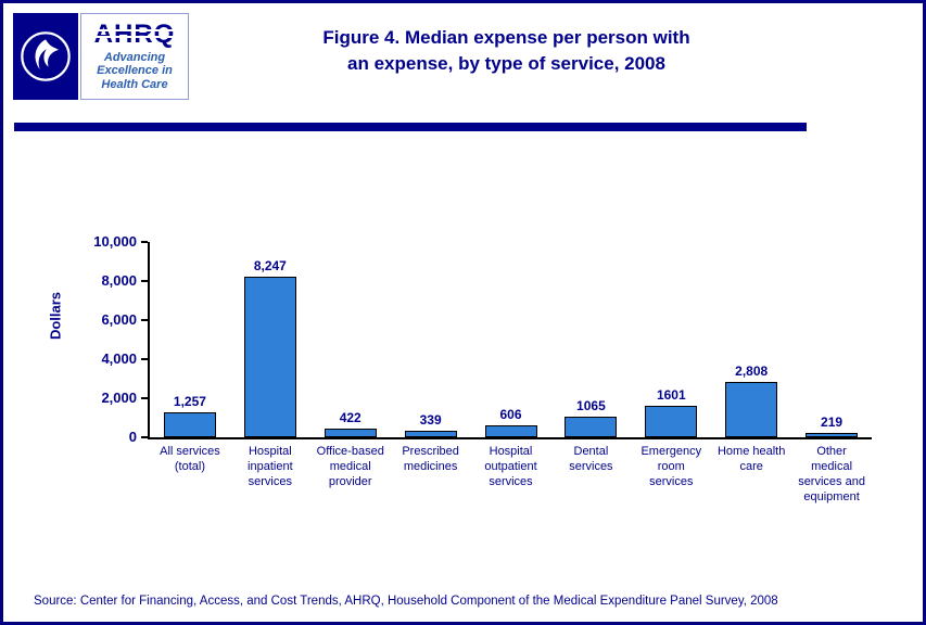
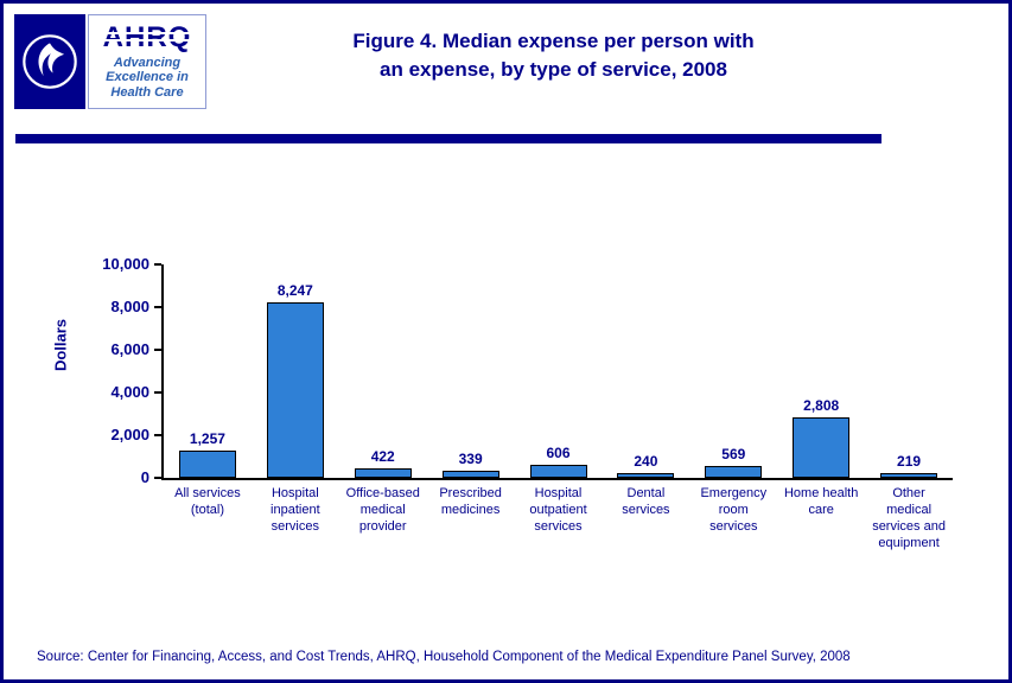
Dental services: 1065 -> 240
Emergency room services: 1601 -> 569
